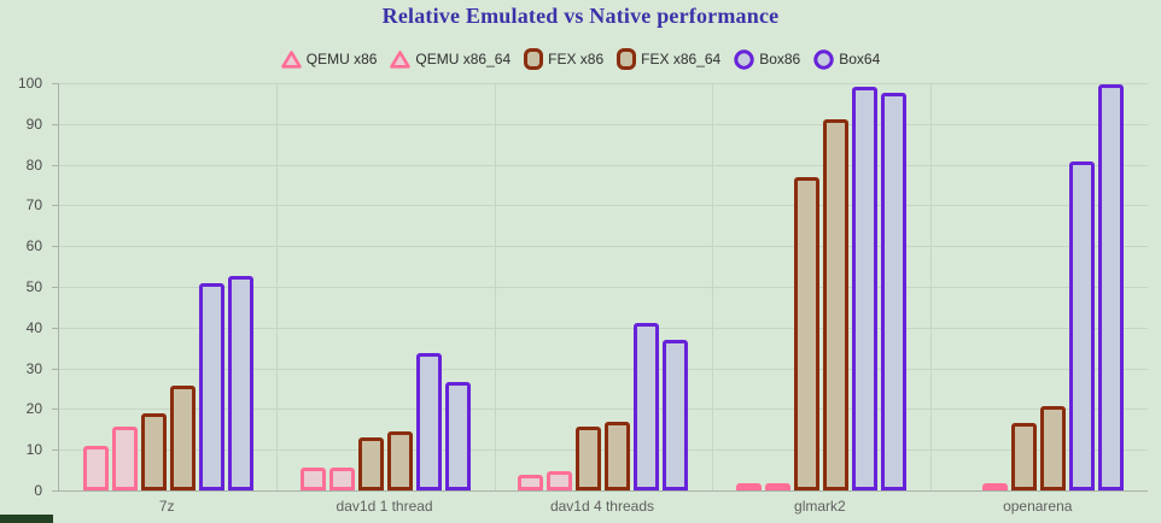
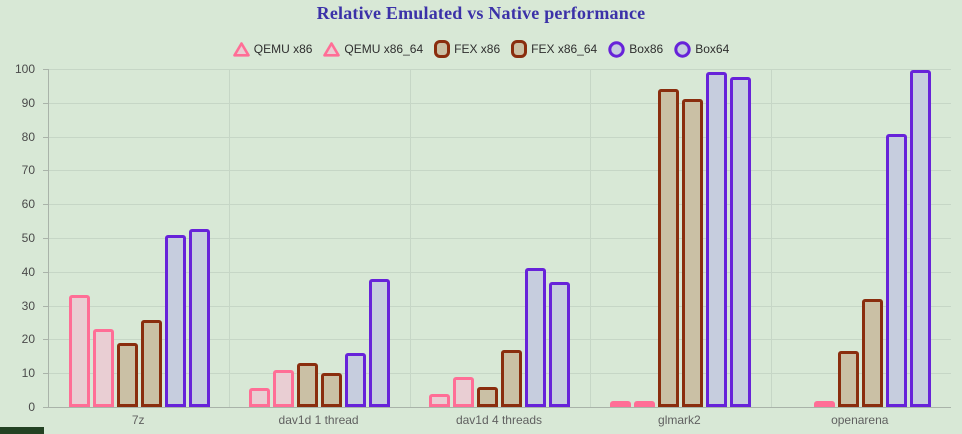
QEMU x86/7z: 11 -> 33
QEMU x86_64/7z: 16 -> 23
QEMU x86_64/dav1d 1 thread: 6 -> 11
FEX x86_64/dav1d 1 thread: 15 -> 10
Box86/dav1d 1 thread: 34 -> 16
Box64/dav1d 1 thread: 27 -> 38
QEMU x86_64/dav1d 4 threads: 5 -> 9
FEX x86/dav1d 4 threads: 16 -> 6
FEX x86/glmark2: 77 -> 94
FEX x86_64/openarena: 21 -> 32
